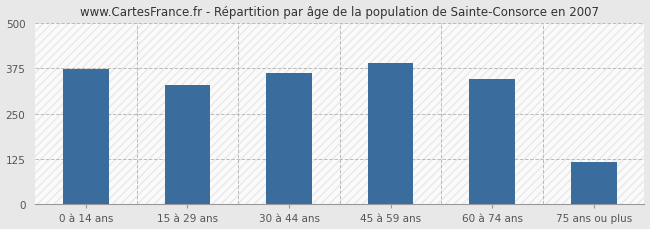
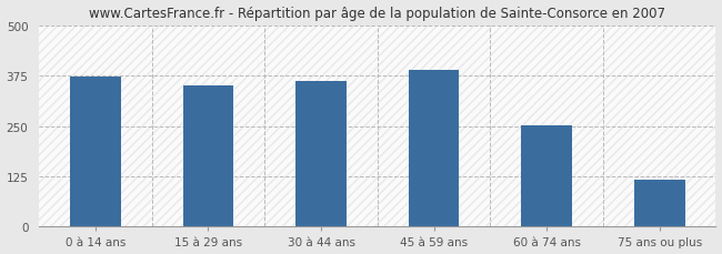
15 à 29 ans: 330 -> 352
60 à 74 ans: 345 -> 253
